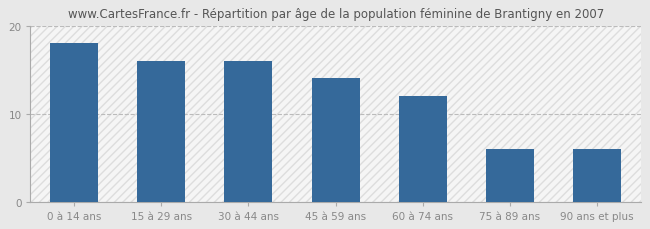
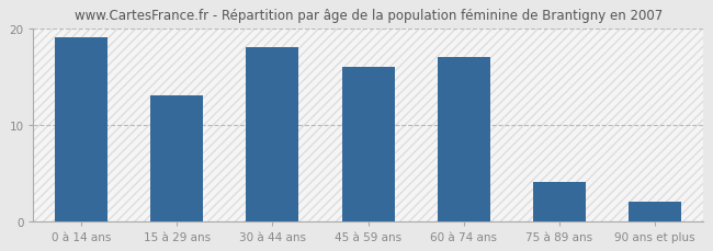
0 à 14 ans: 18 -> 19
15 à 29 ans: 16 -> 13
30 à 44 ans: 16 -> 18
45 à 59 ans: 14 -> 16
60 à 74 ans: 12 -> 17
75 à 89 ans: 6 -> 4
90 ans et plus: 6 -> 2
